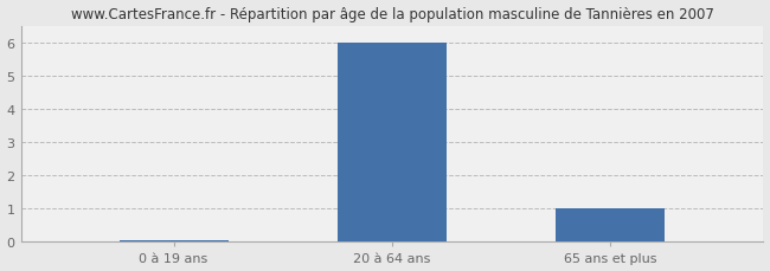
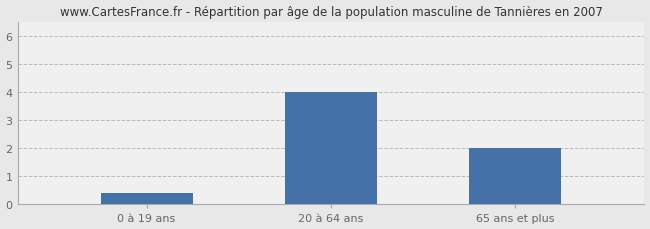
0 à 19 ans: 0.05 -> 0.40
20 à 64 ans: 6.00 -> 4.00
65 ans et plus: 1.00 -> 2.00
